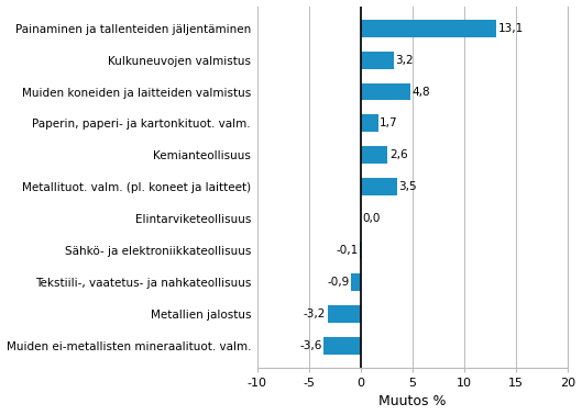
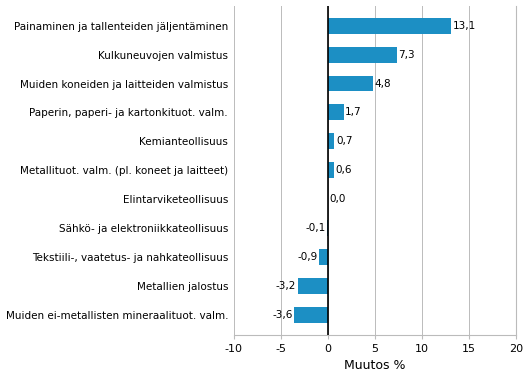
Kulkuneuvojen valmistus: 3,2 -> 7,3
Kemianteollisuus: 2,6 -> 0,7
Metallituot. valm. (pl. koneet ja laitteet): 3,5 -> 0,6
